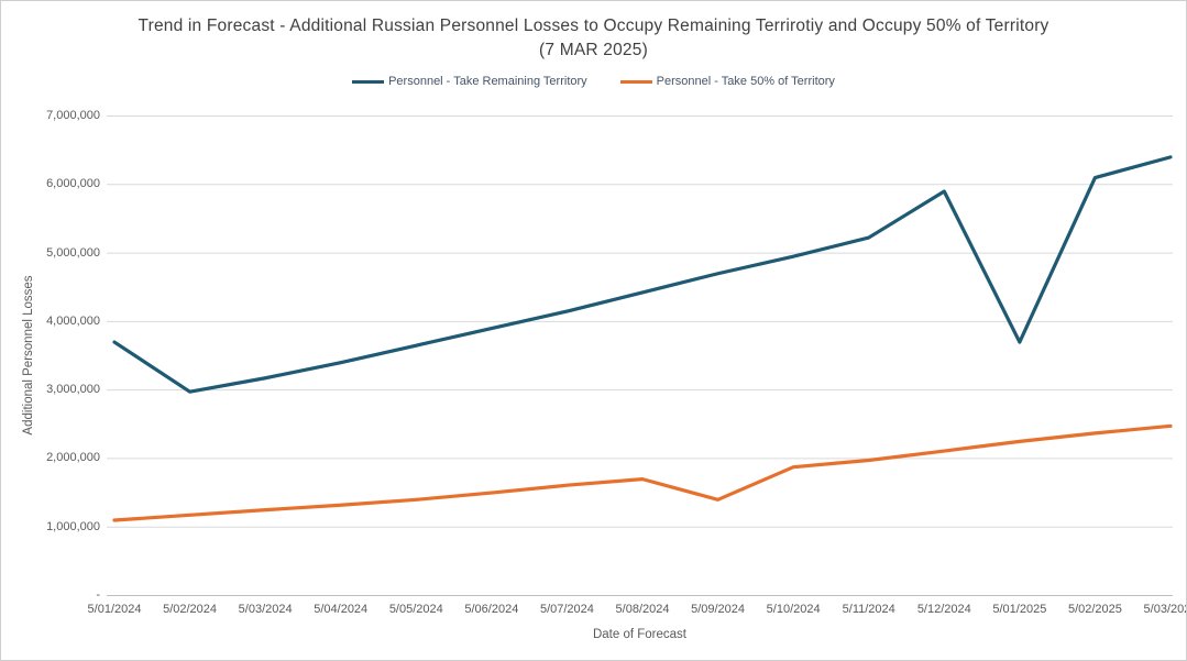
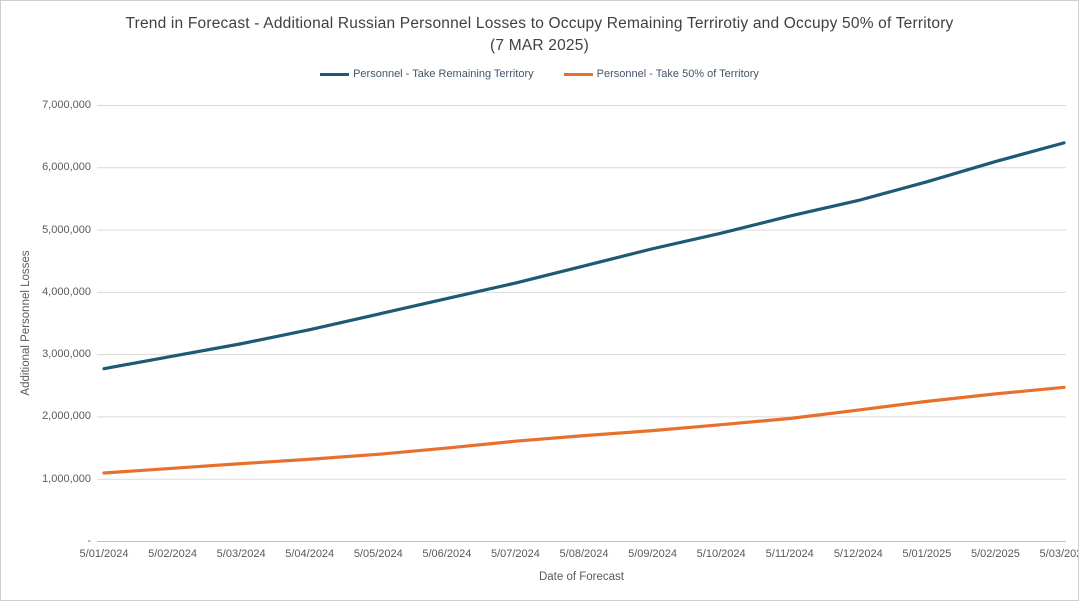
Personnel - Take Remaining Territory/5/01/2024: 3700000 -> 2800000
Personnel - Take 50% of Territory/5/09/2024: 1400000 -> 1800000
Personnel - Take Remaining Territory/5/12/2024: 5900000 -> 5500000
Personnel - Take Remaining Territory/5/01/2025: 3700000 -> 5800000
